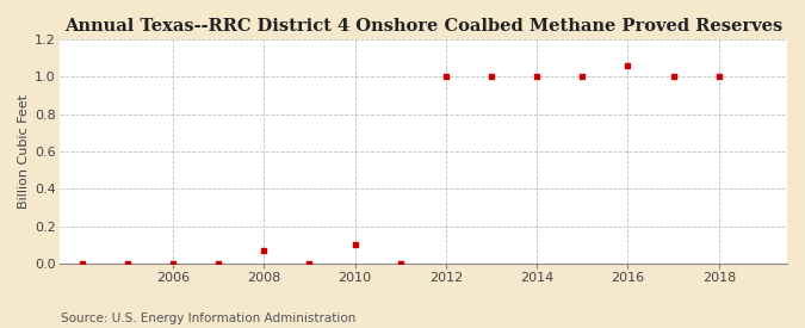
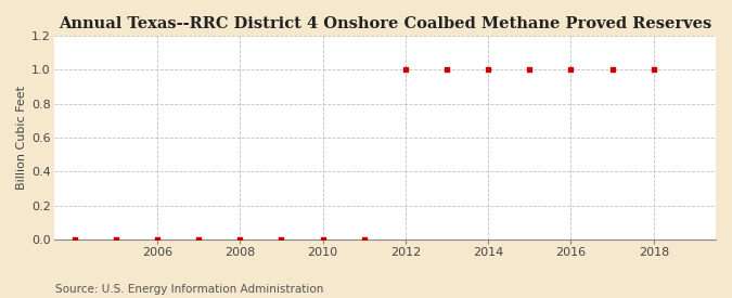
2008: 0.07 -> 0.00
2010: 0.10 -> 0.00
2016: 1.06 -> 1.00
